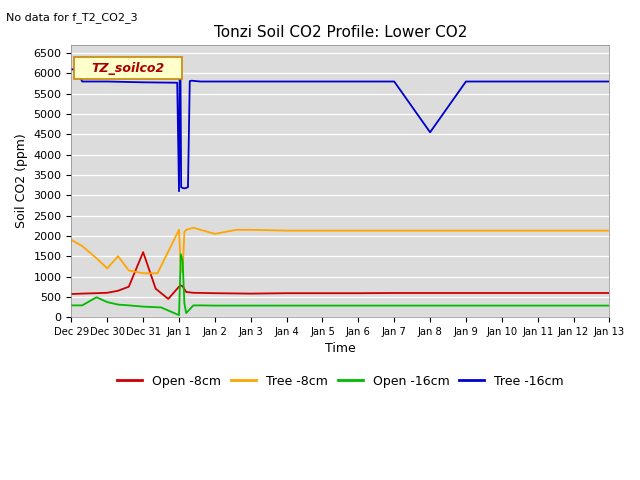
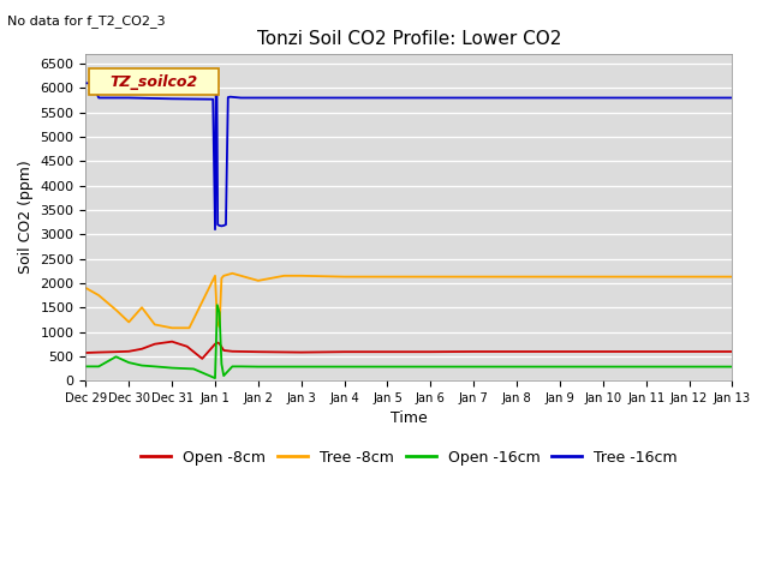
Open -8cm/Dec 31: 1600 -> 800
Tree -16cm/Jan 8: 4550 -> 5800
